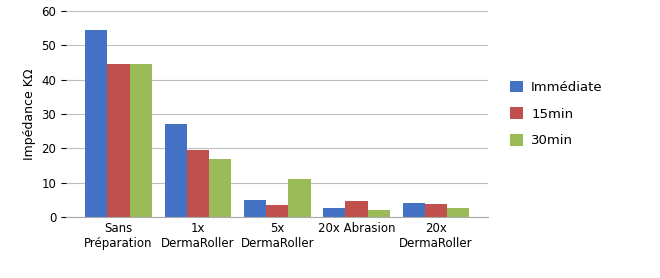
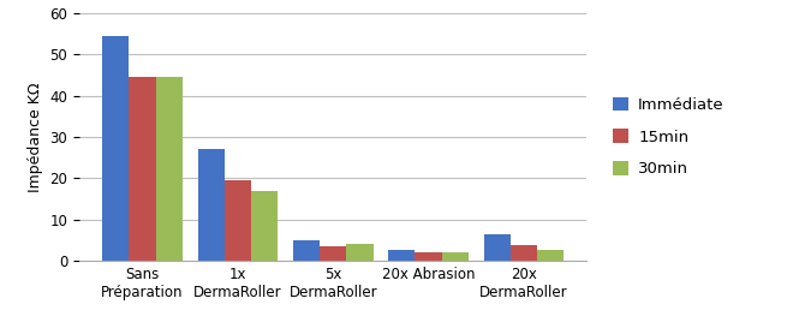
30min/5x DermaRoller: 11.0 -> 4.0
15min/20x Abrasion: 4.5 -> 2.0
Immédiate/20x DermaRoller: 4.0 -> 6.5
